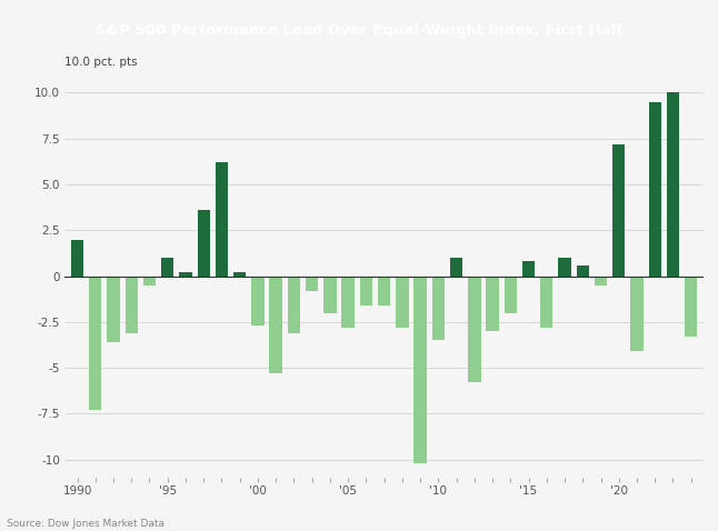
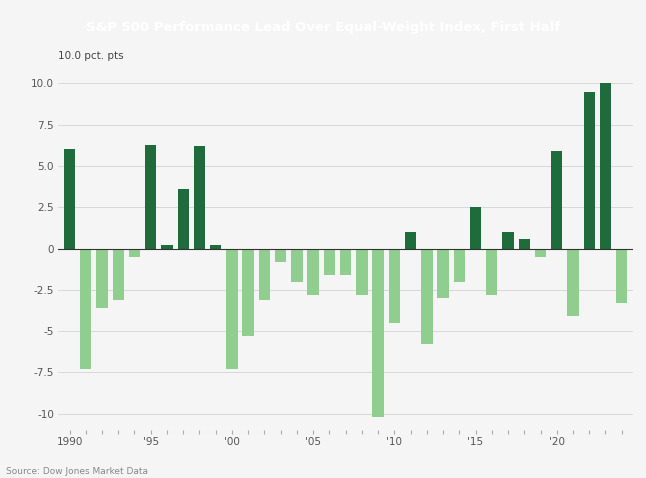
1990: 2.0 -> 6.0
'95: 1.0 -> 6.3
'00: -2.7 -> -7.3
'10: -3.5 -> -4.5
'15: 0.8 -> 2.5
'20: 7.2 -> 5.9
